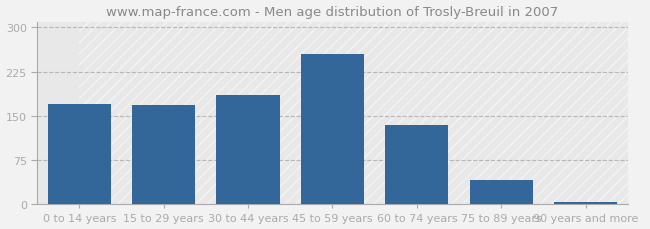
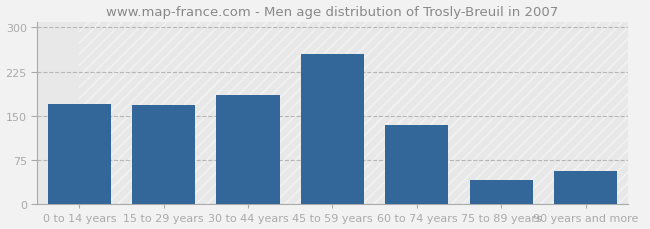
90 years and more: 4 -> 56
